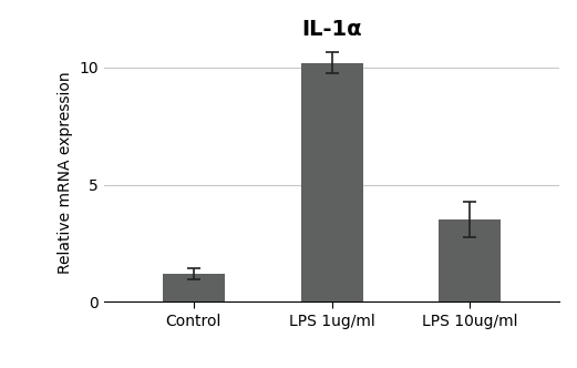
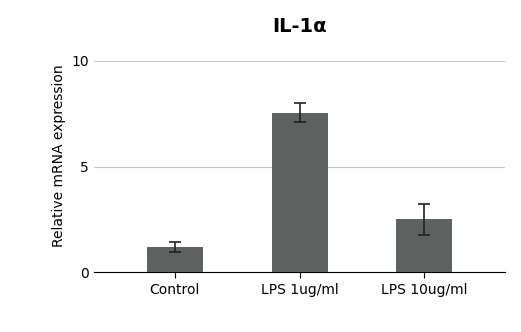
LPS 1ug/ml: 10.20 -> 7.55
LPS 10ug/ml: 3.50 -> 2.50
